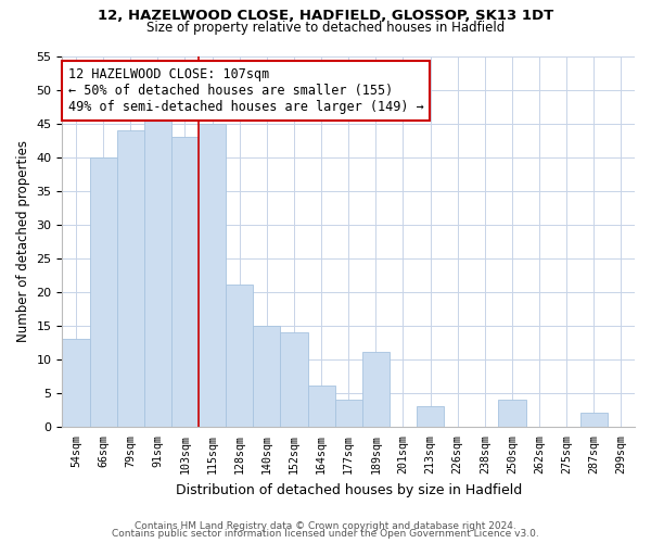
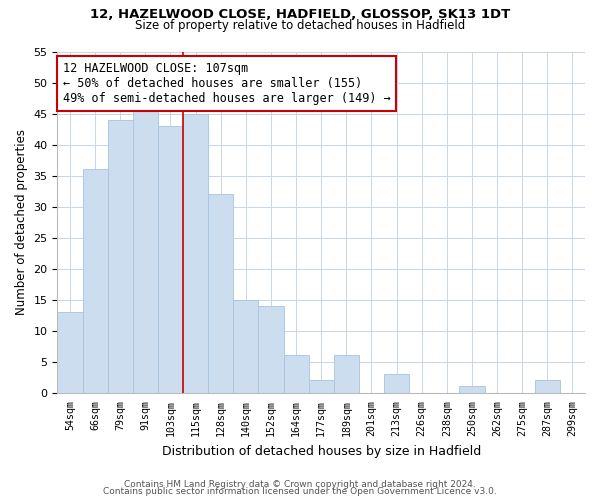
66sqm: 40 -> 36
128sqm: 21 -> 32
177sqm: 4 -> 2
189sqm: 11 -> 6
250sqm: 4 -> 1
